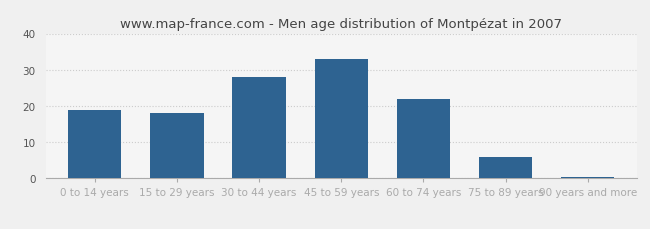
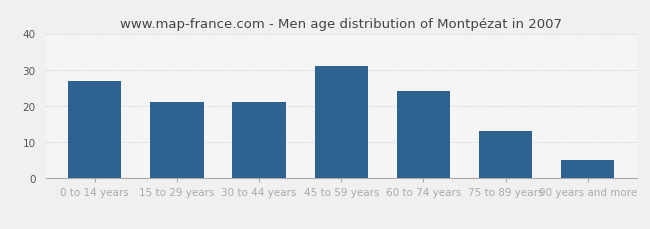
0 to 14 years: 19.0 -> 27.0
15 to 29 years: 18.0 -> 21.0
30 to 44 years: 28.0 -> 21.0
45 to 59 years: 33.0 -> 31.0
60 to 74 years: 22.0 -> 24.0
75 to 89 years: 6.0 -> 13.0
90 years and more: 0.5 -> 5.0
